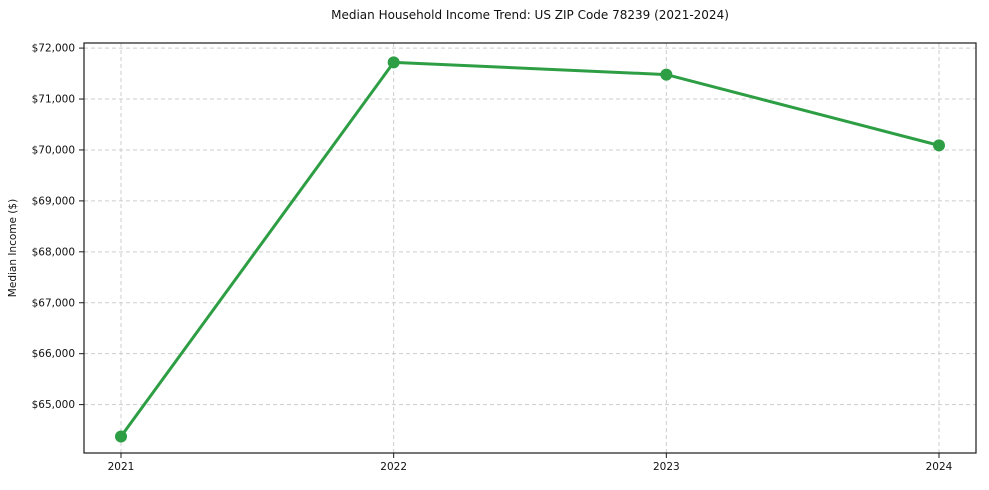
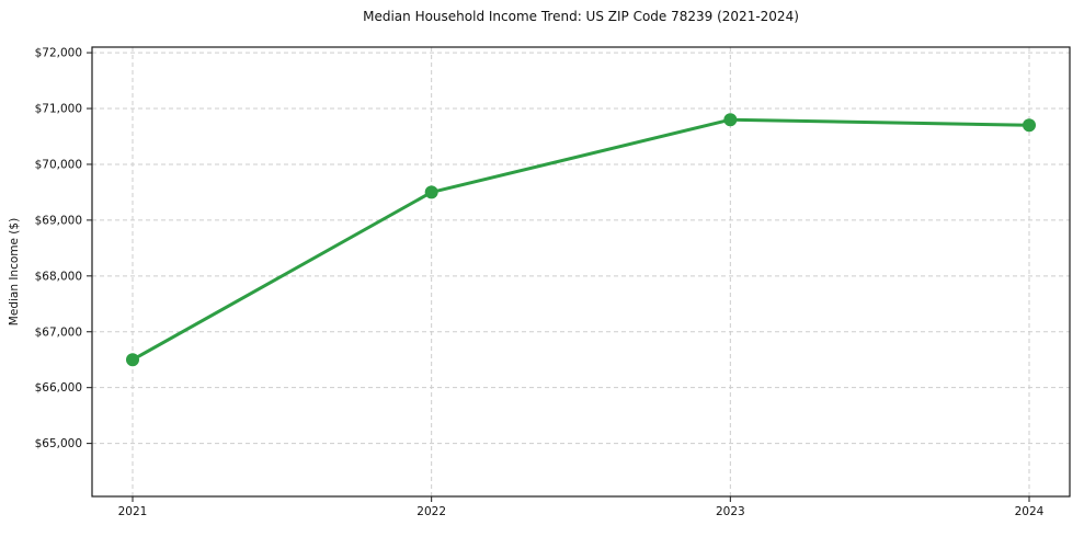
2021: $64400 -> $66500
2022: $71700 -> $69500
2023: $71500 -> $70800
2024: $70100 -> $70700
